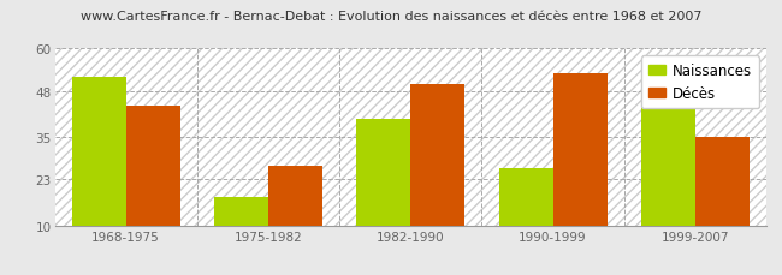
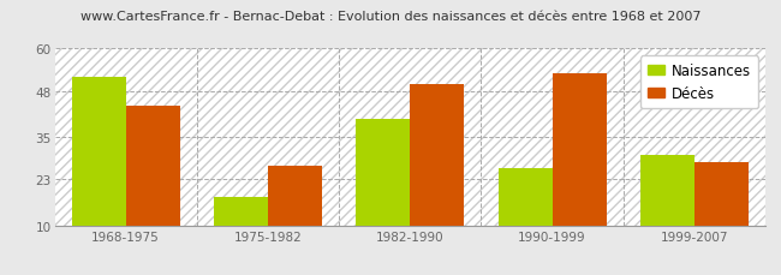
Naissances/1999-2007: 44 -> 30
Décès/1999-2007: 35 -> 28
